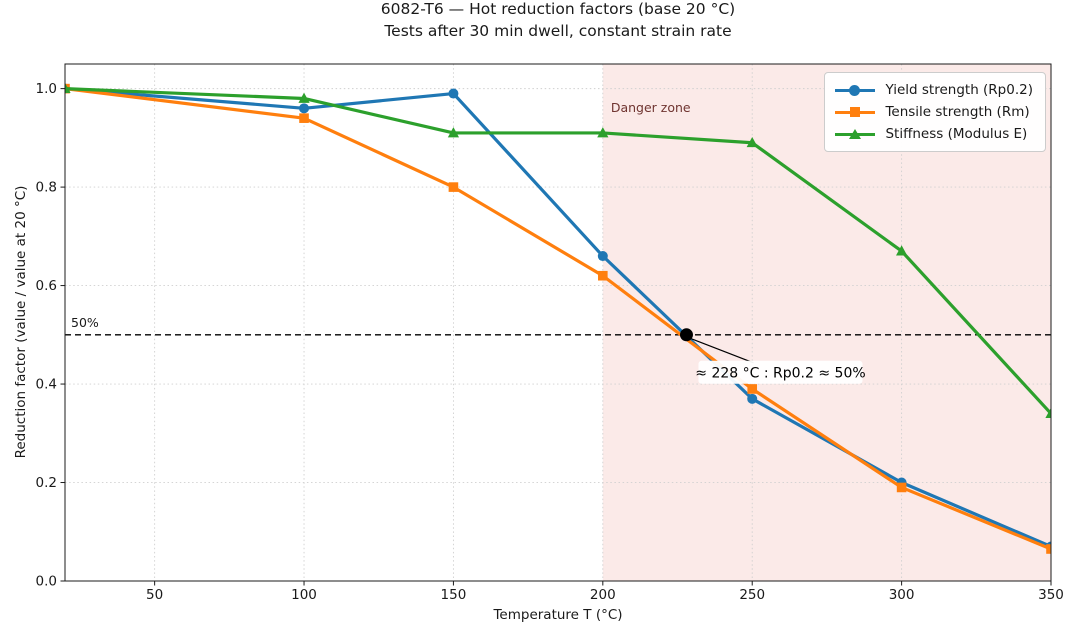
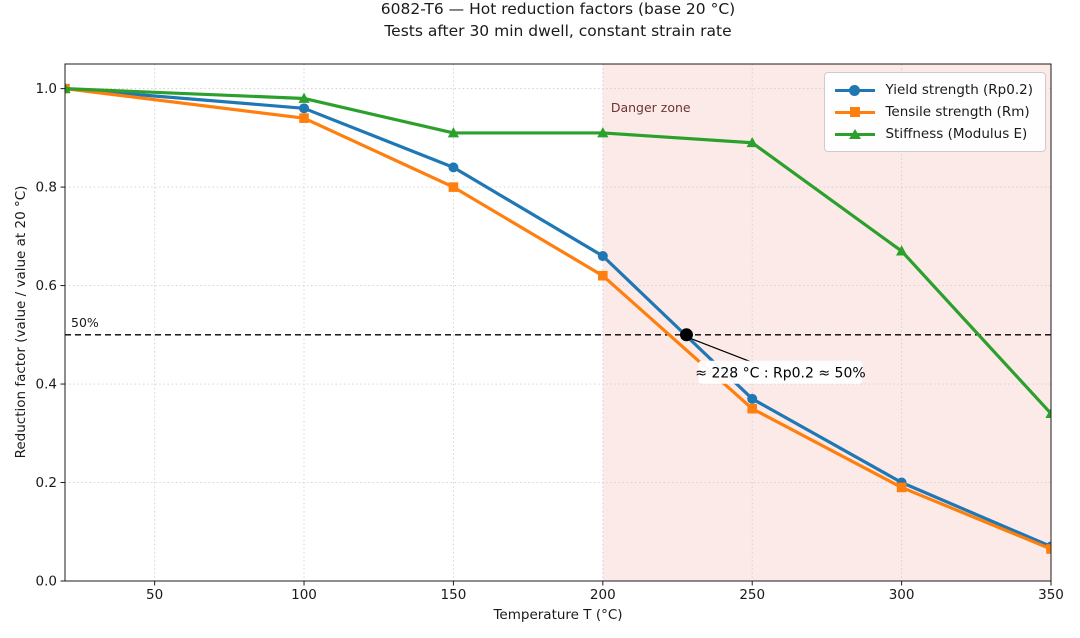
Yield strength (Rp0.2)/150: 0.99 -> 0.84
Tensile strength (Rm)/250: 0.39 -> 0.35
